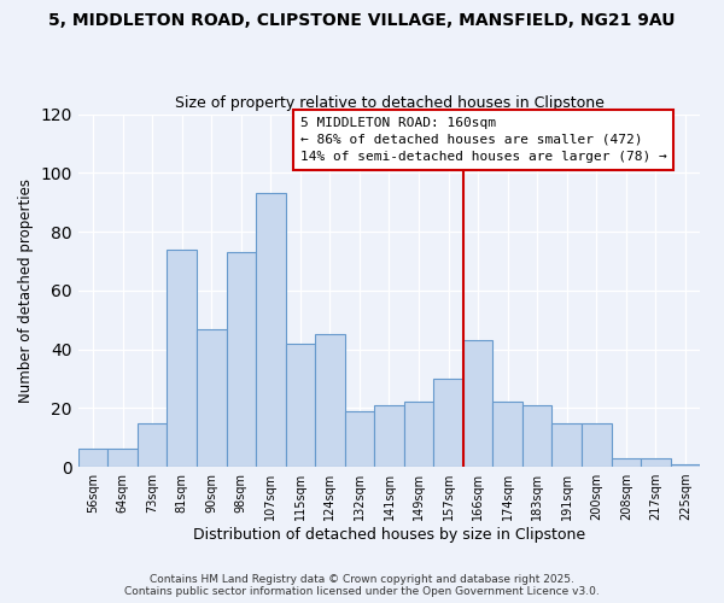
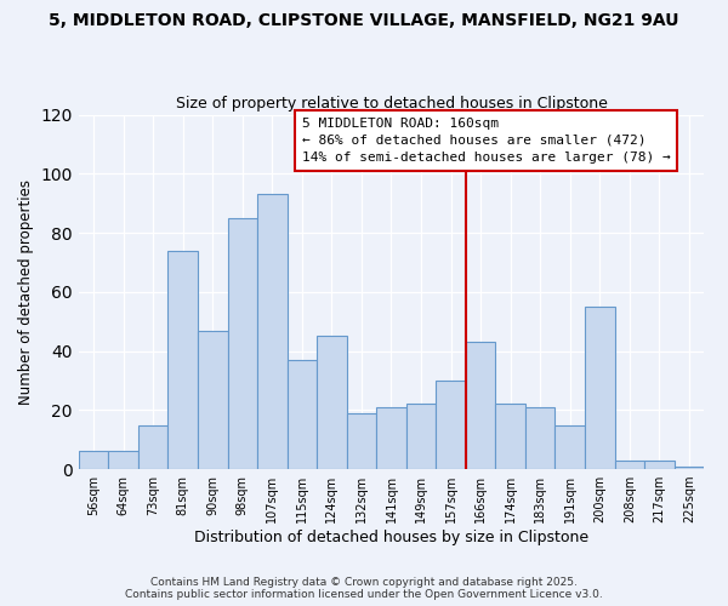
98sqm: 73 -> 85
115sqm: 42 -> 37
200sqm: 15 -> 55
